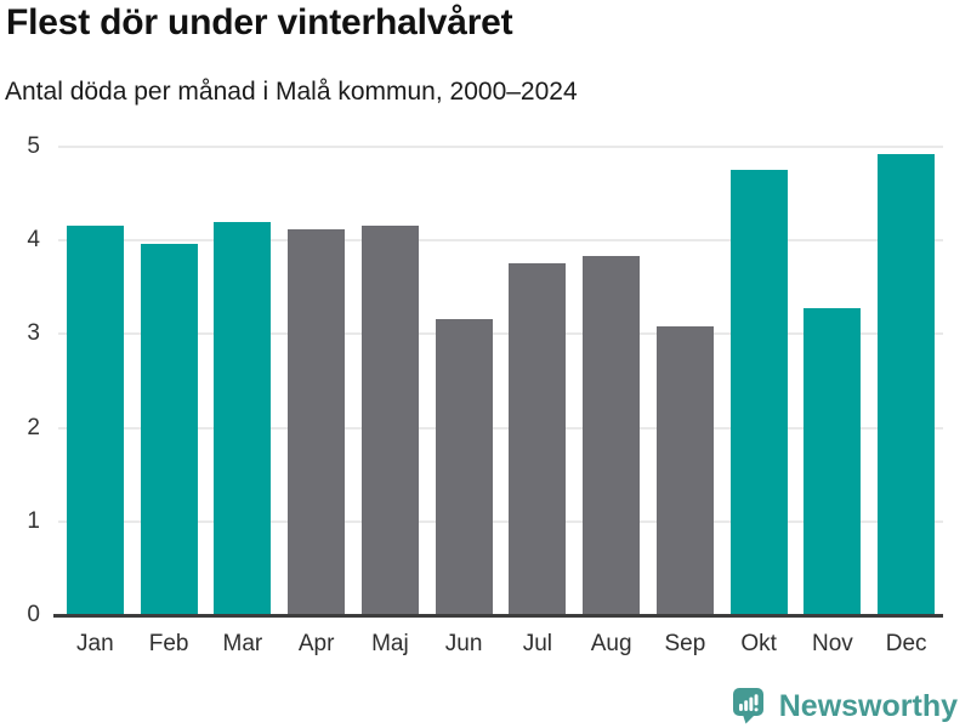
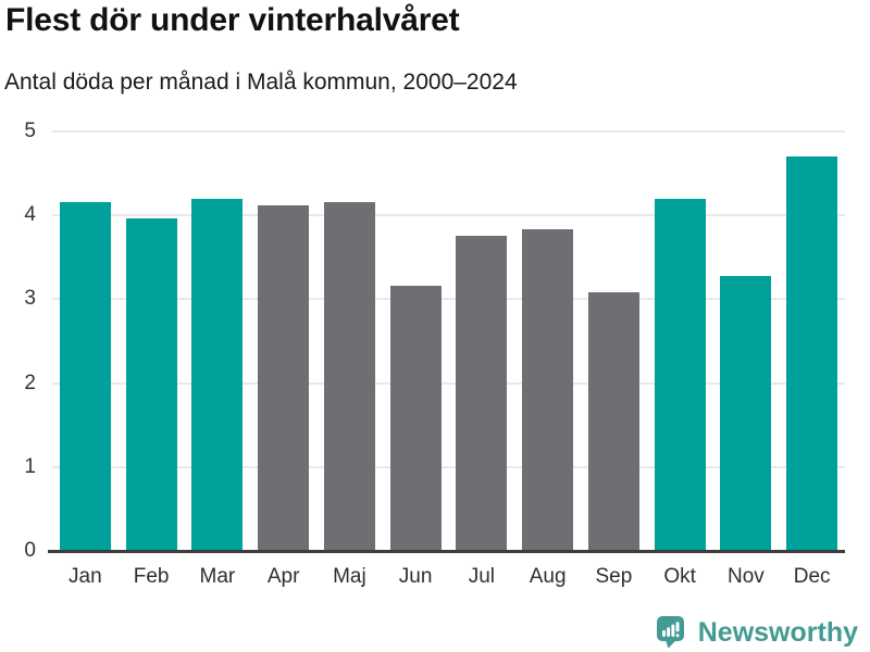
Okt: 4.8 -> 4.2
Dec: 4.9 -> 4.7
